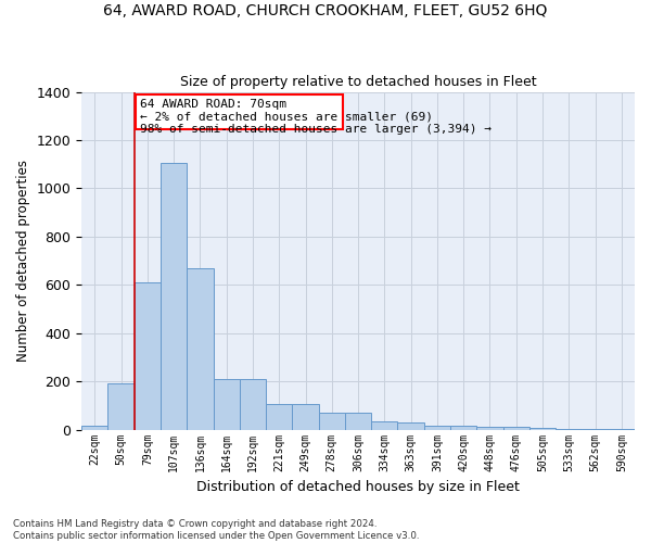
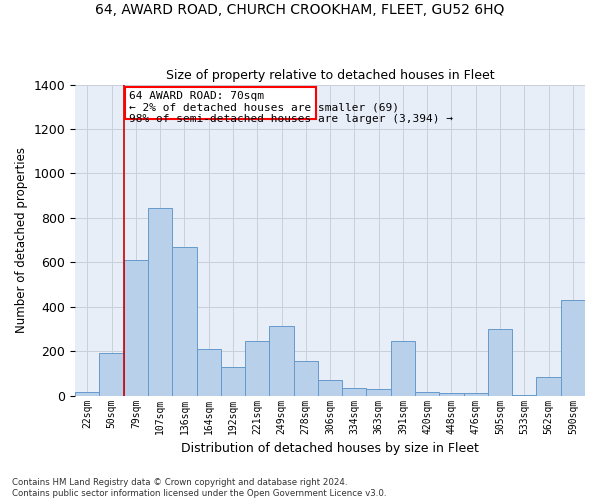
107sqm: 1105 -> 845
192sqm: 210 -> 130
221sqm: 105 -> 245
249sqm: 105 -> 315
278sqm: 70 -> 155
391sqm: 15 -> 245
505sqm: 8 -> 300
562sqm: 3 -> 85
590sqm: 3 -> 430
